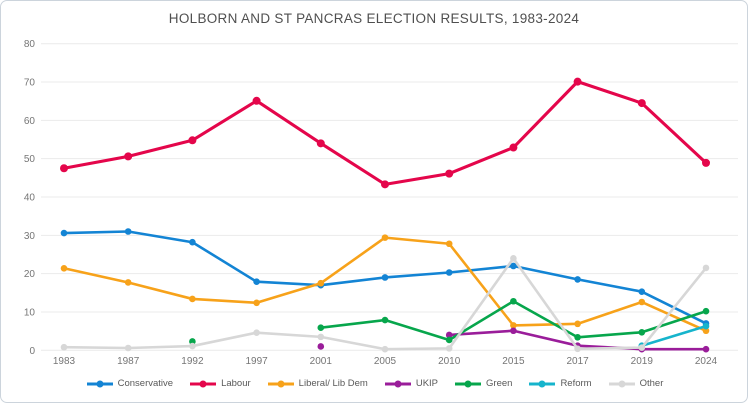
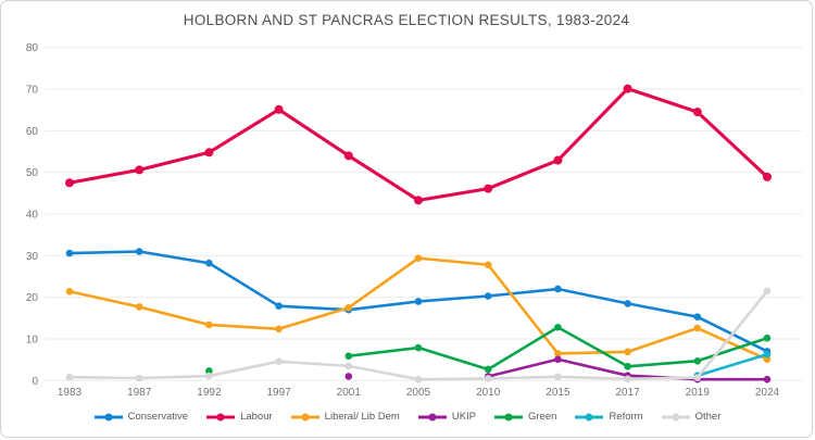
UKIP/2010: 4 -> 1
Other/2015: 24 -> 1
